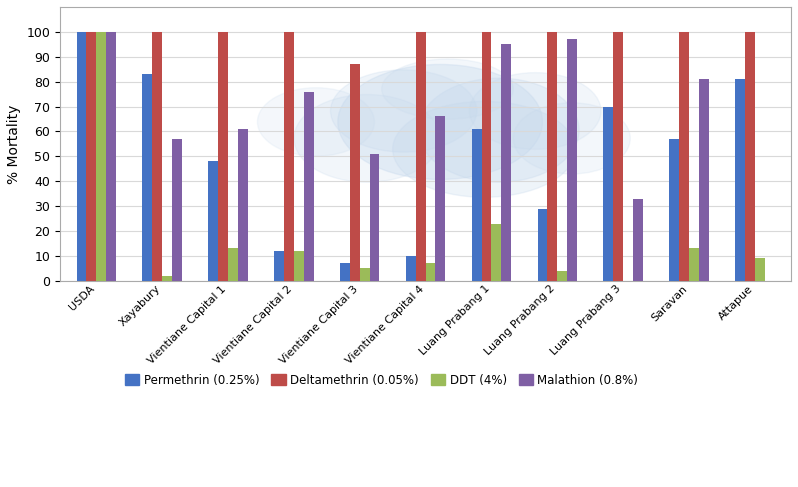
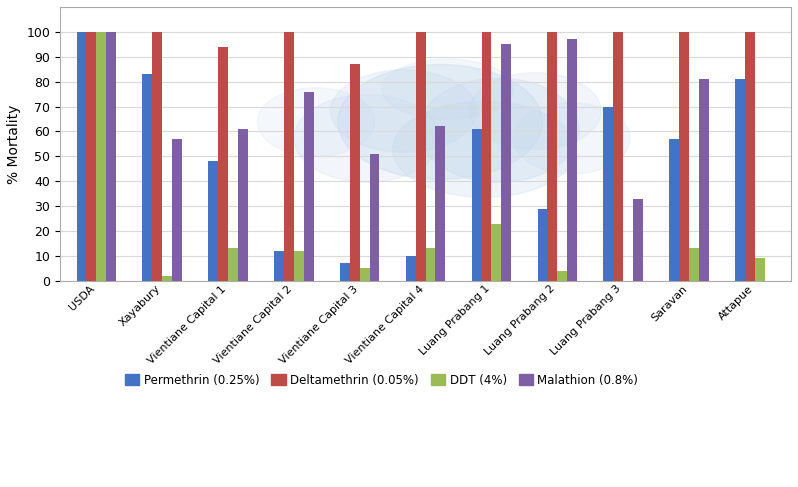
Deltamethrin (0.05%)/Vientiane Capital 1: 100 -> 94
DDT (4%)/Vientiane Capital 4: 7 -> 13
Malathion (0.8%)/Vientiane Capital 4: 66 -> 62
